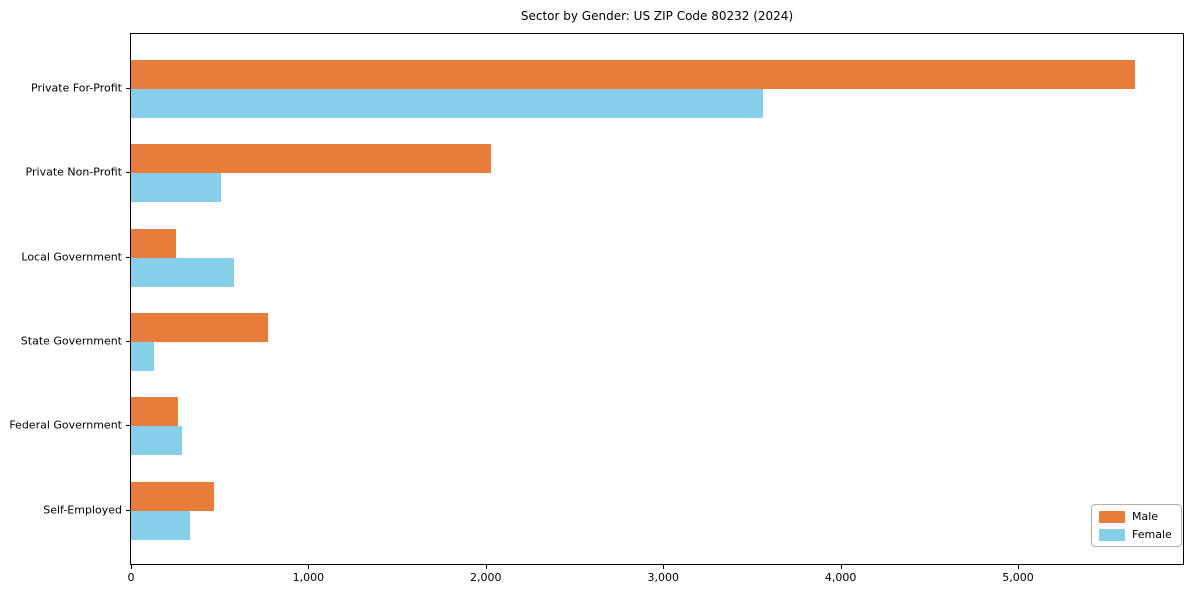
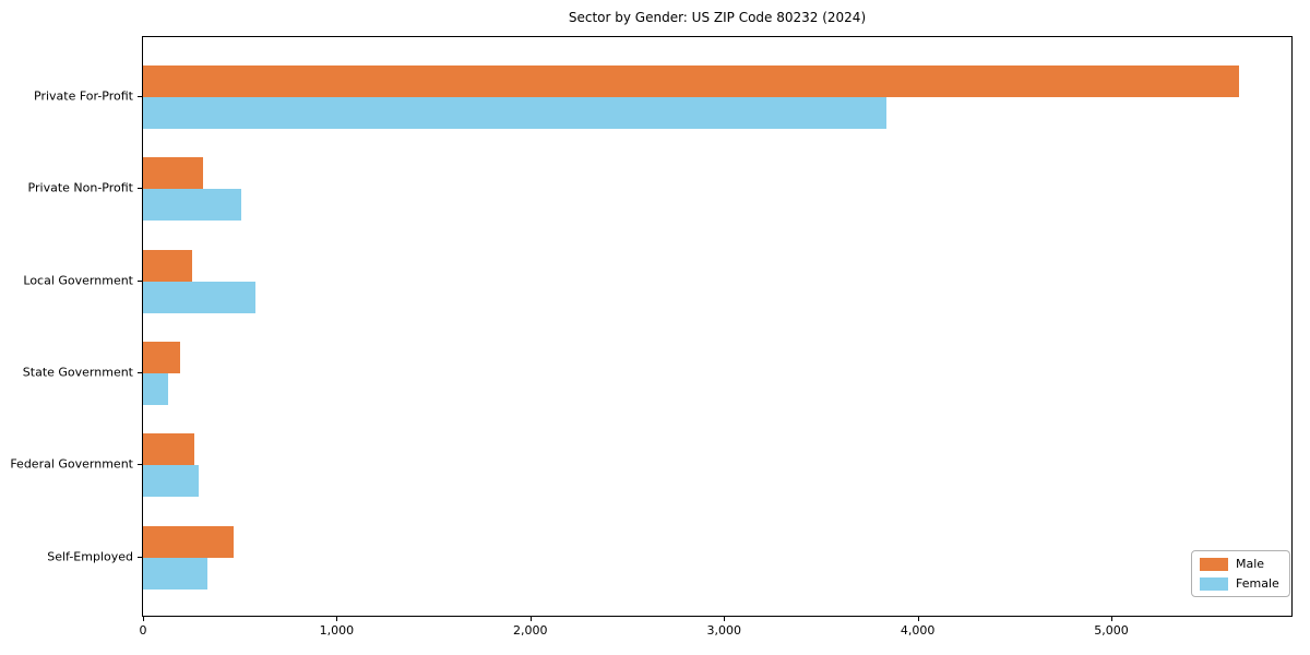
Female/Private For-Profit: 3560 -> 3840
Male/Private Non-Profit: 2030 -> 310
Male/State Government: 770 -> 190
